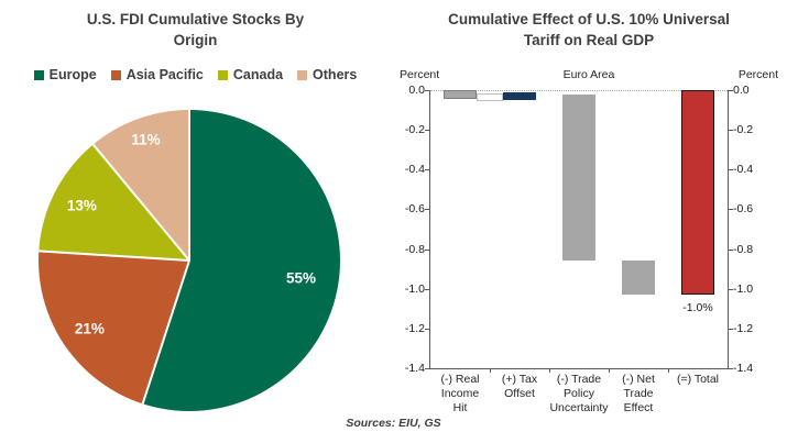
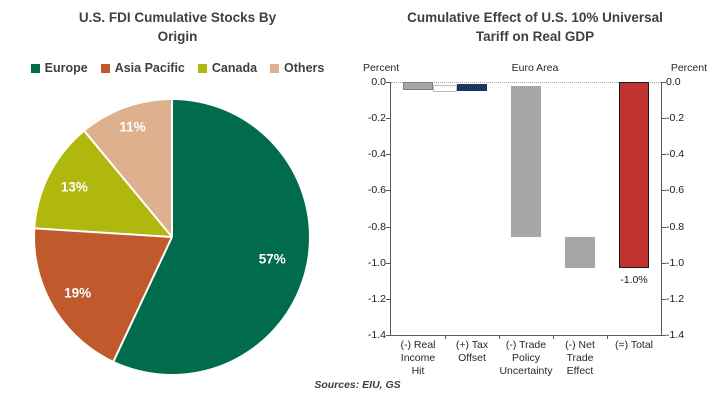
U.S. FDI Cumulative Stocks By Origin/Europe: 55% -> 57%
U.S. FDI Cumulative Stocks By Origin/Asia Pacific: 21% -> 19%
